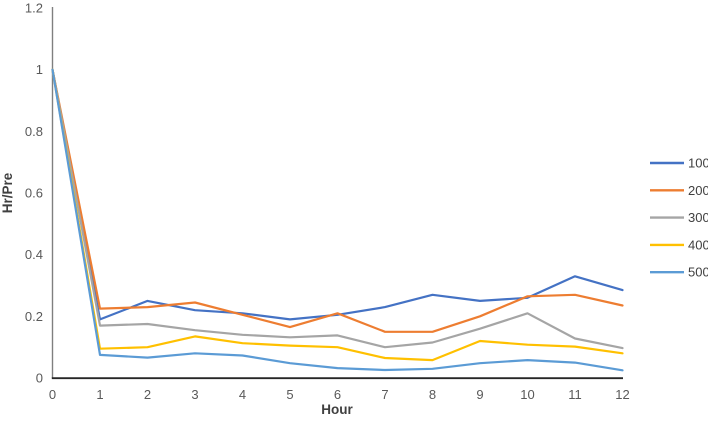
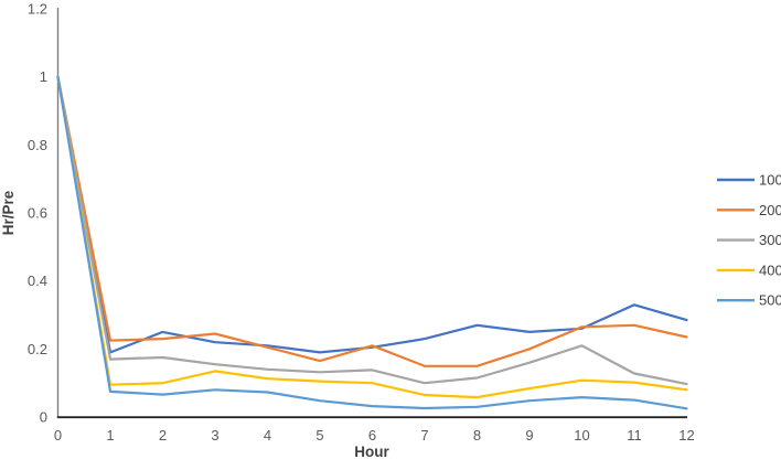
400/9: 0.12 -> 0.08
